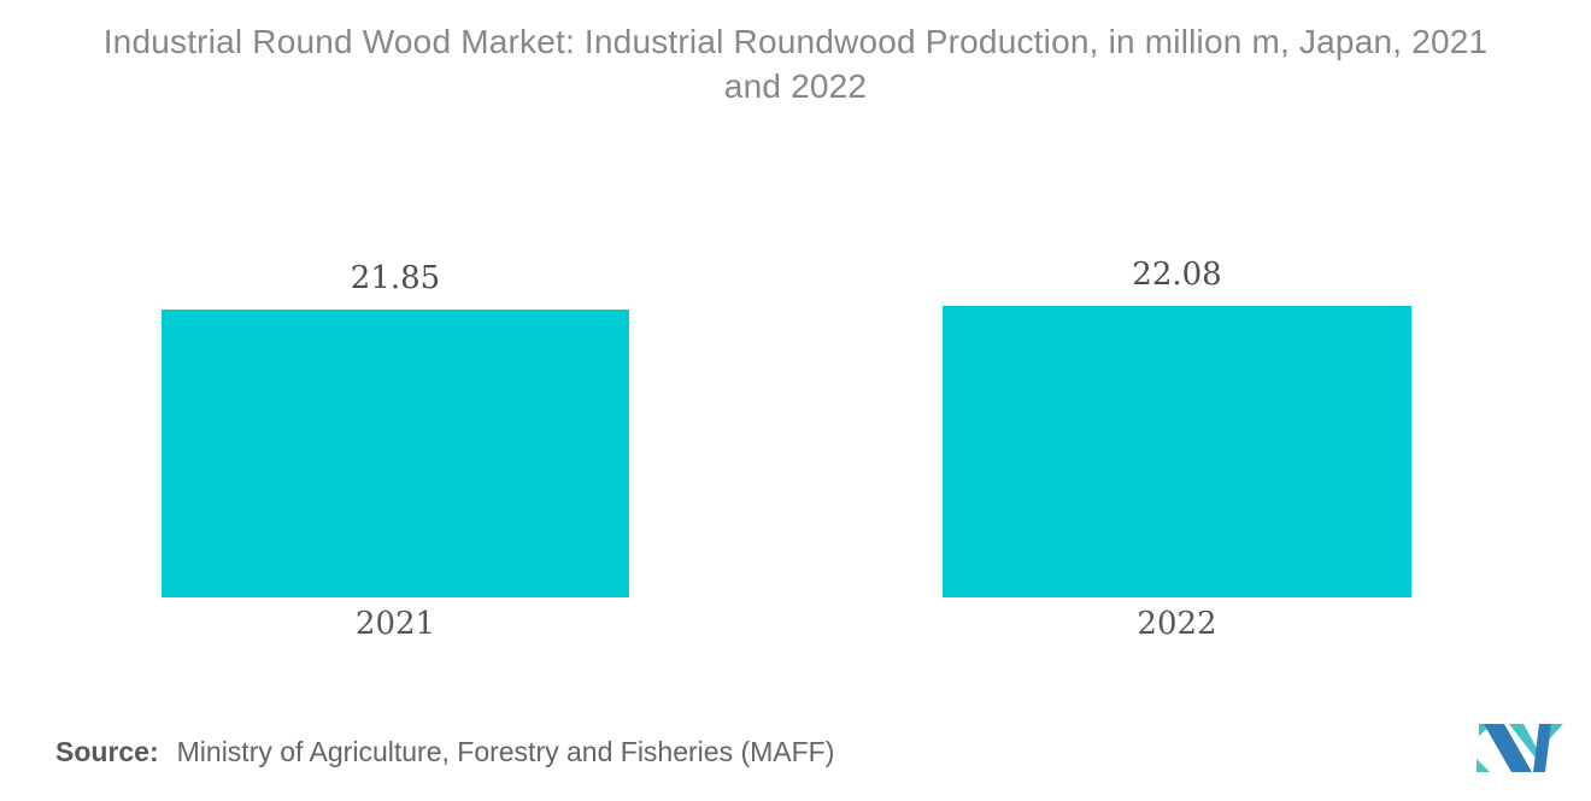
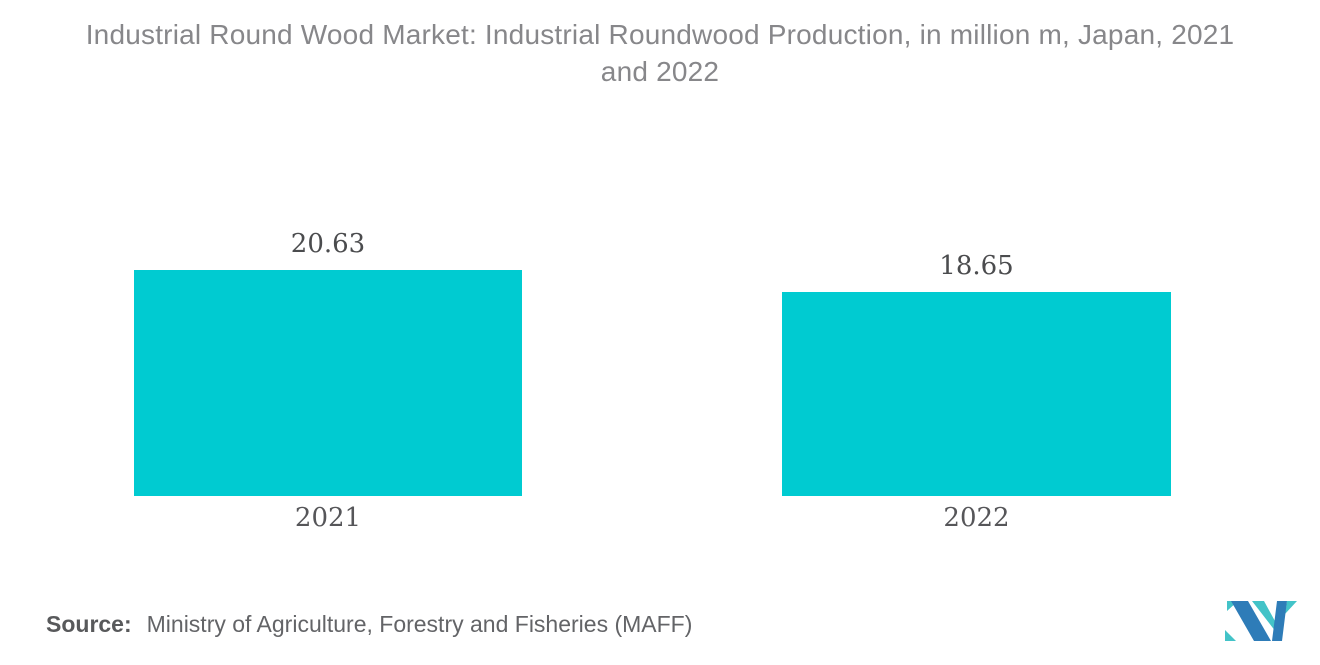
2021: 21.85 -> 20.63
2022: 22.08 -> 18.65
